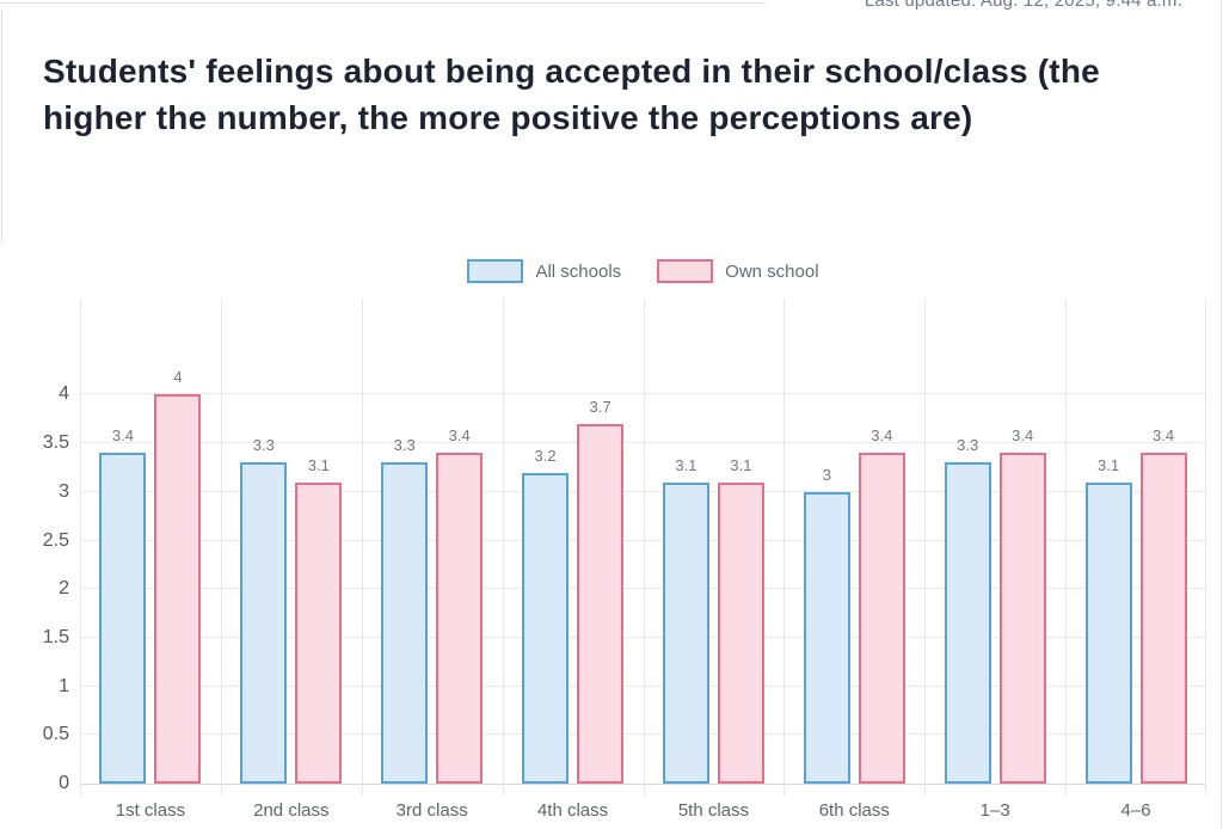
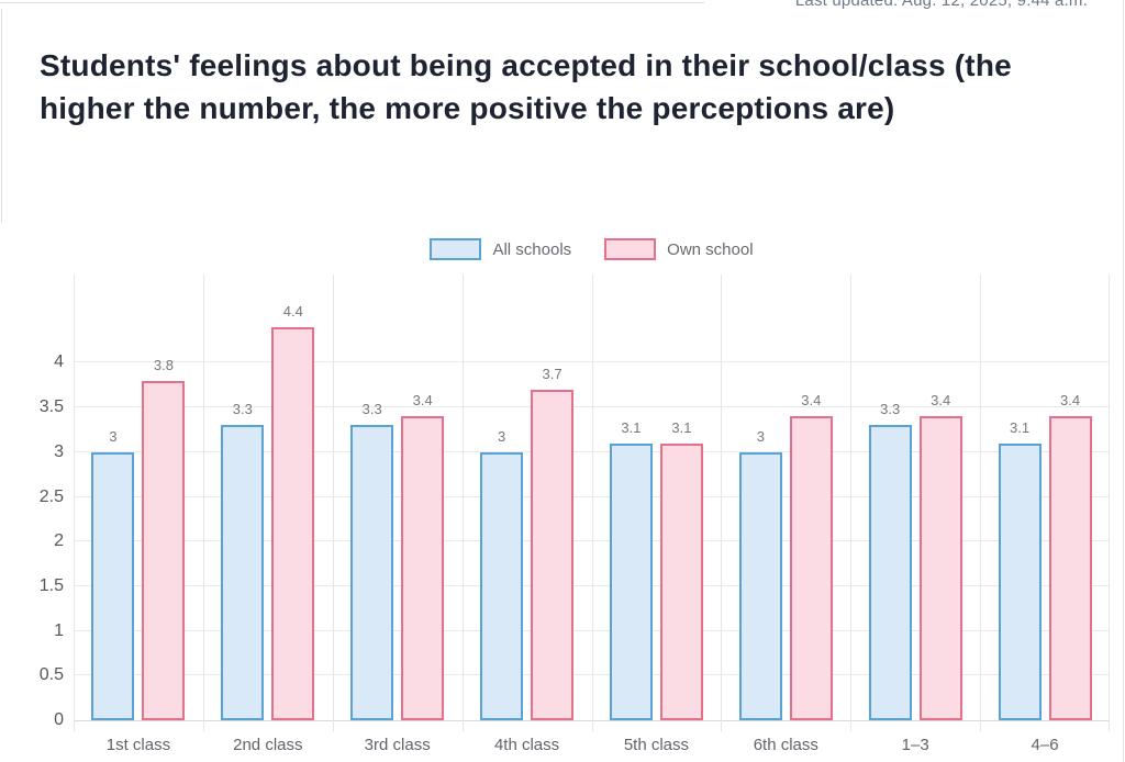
All schools/1st class: 3.4 -> 3
Own school/1st class: 4 -> 3.8
Own school/2nd class: 3.1 -> 4.4
All schools/4th class: 3.2 -> 3
